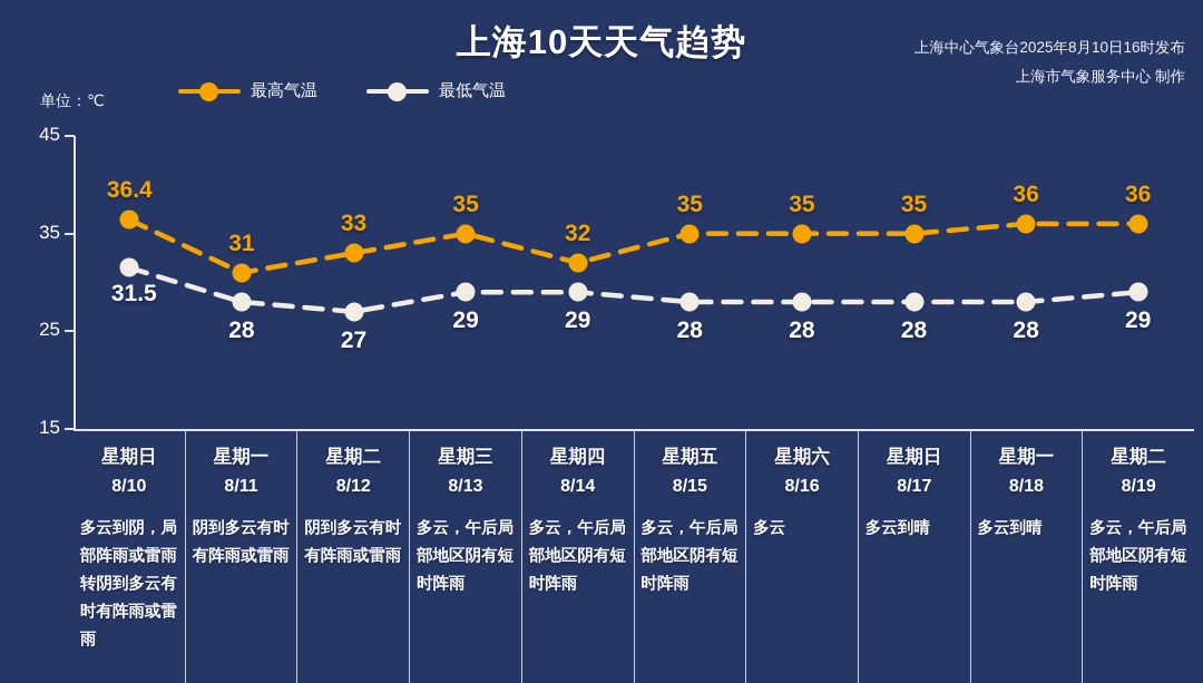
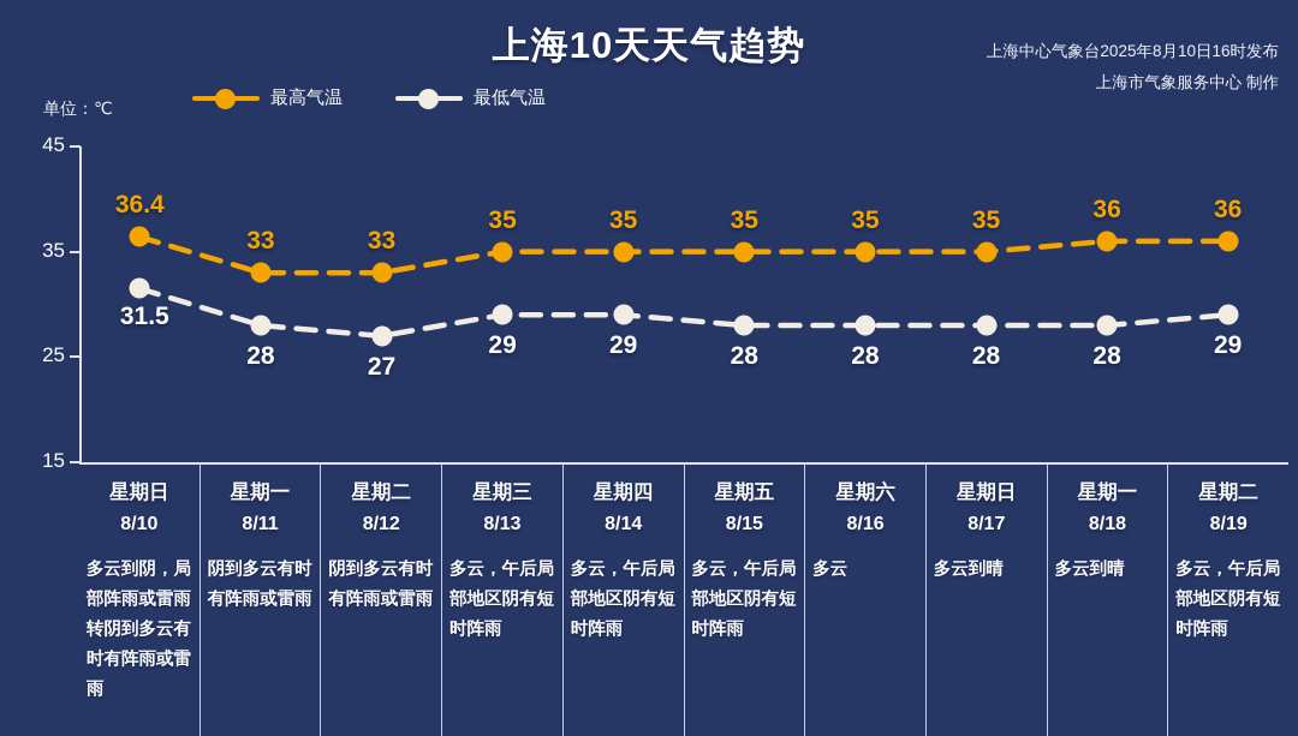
最高气温/8/11: 31 -> 33
最高气温/8/14: 32 -> 35
